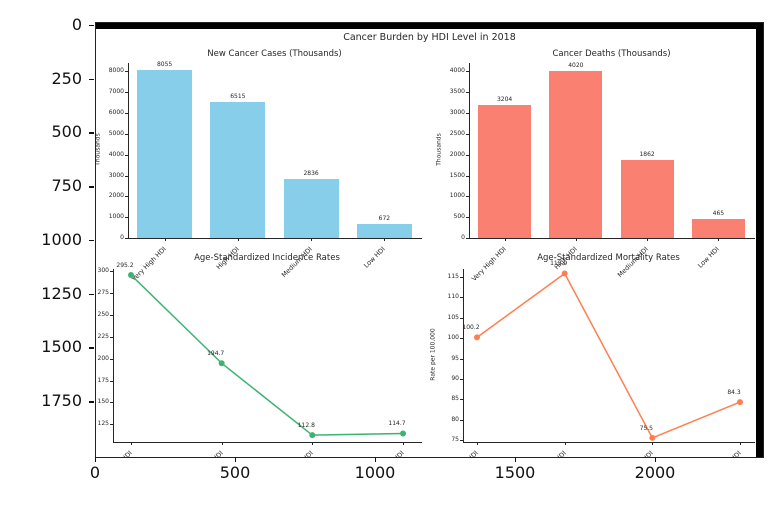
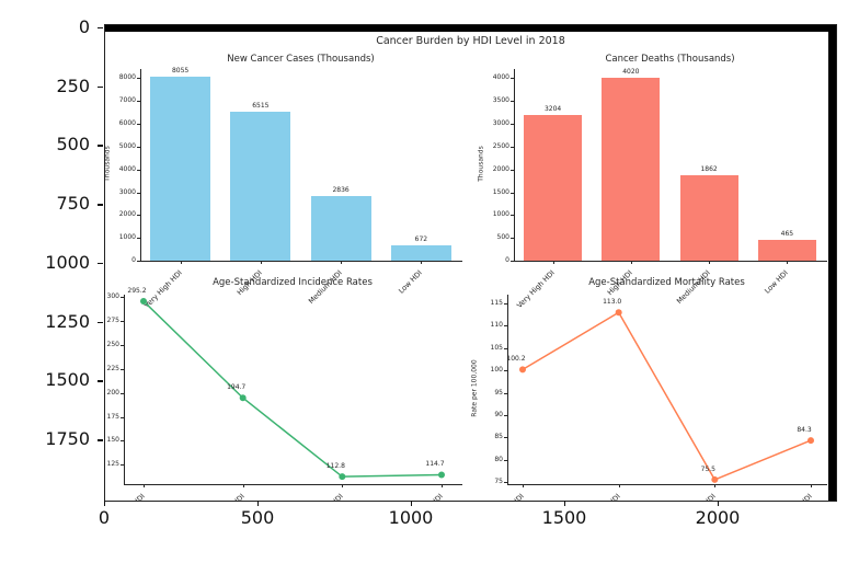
Age-Standardized Mortality Rates/High HDI: 115.9 -> 113.0
